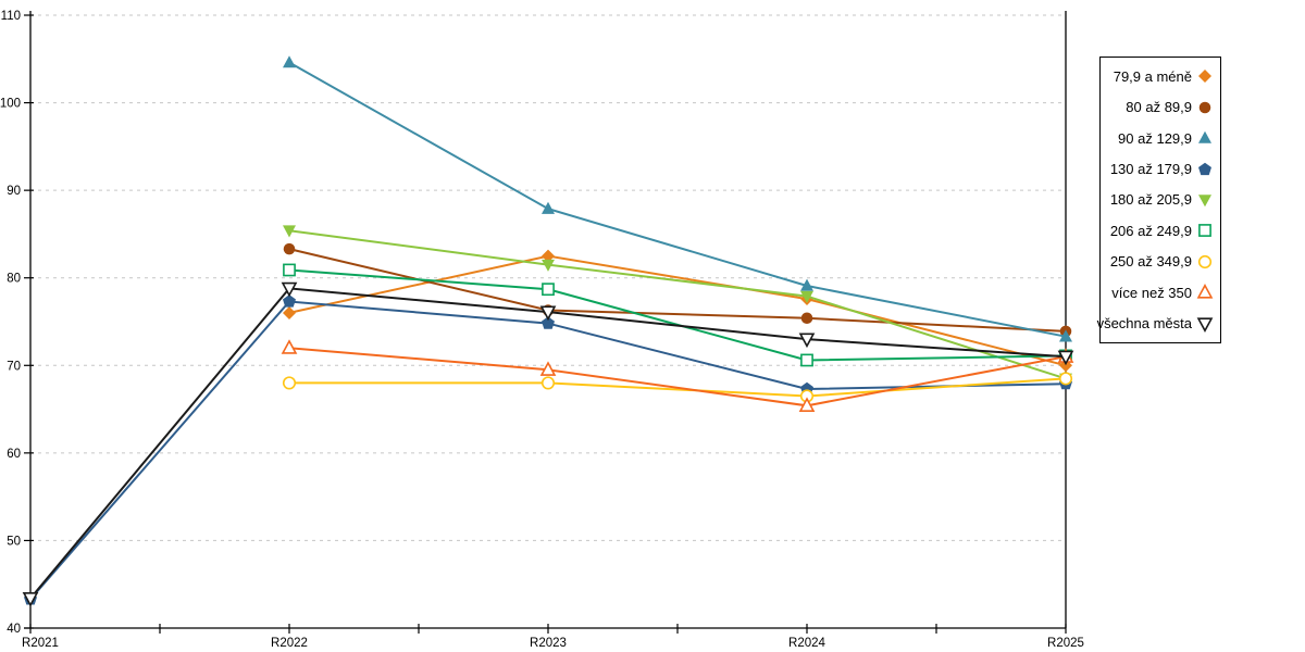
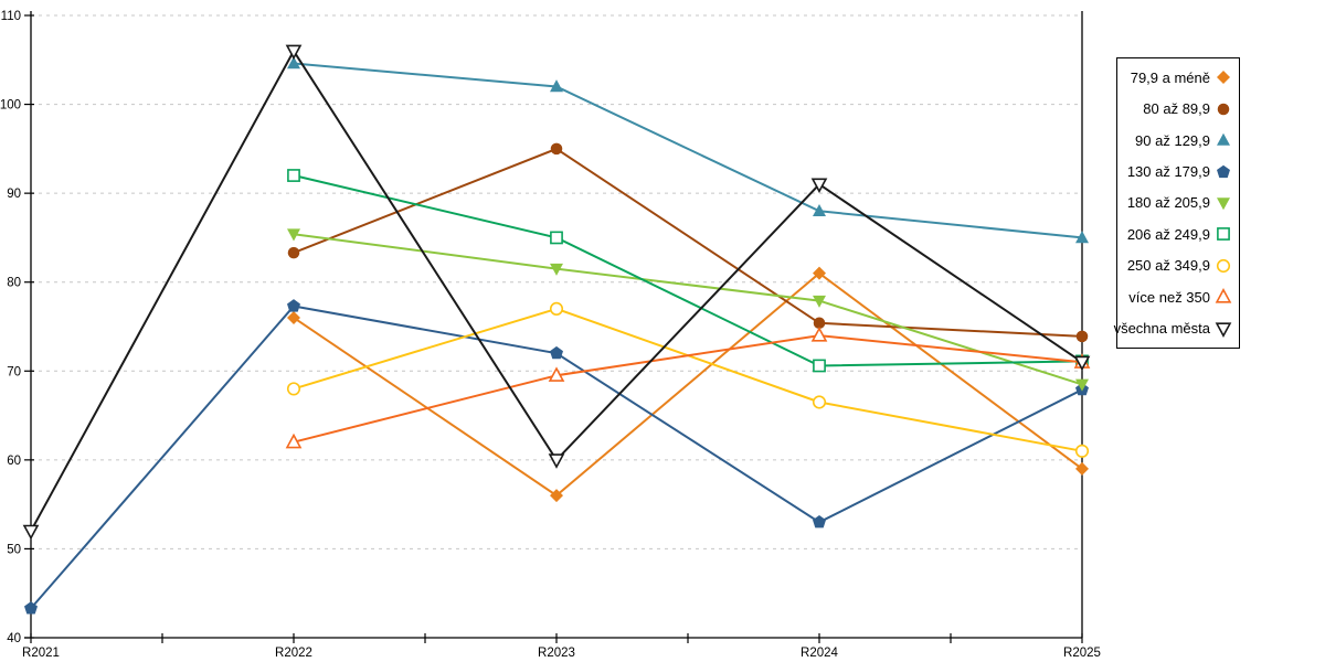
všechna města/R2021: 43 -> 52
206 až 249,9/R2022: 81 -> 92
více než 350/R2022: 72 -> 62
všechna města/R2022: 79 -> 106
79,9 a méně/R2023: 82 -> 56
80 až 89,9/R2023: 76 -> 95
90 až 129,9/R2023: 88 -> 102
130 až 179,9/R2023: 75 -> 72
206 až 249,9/R2023: 79 -> 85
250 až 349,9/R2023: 68 -> 77
všechna města/R2023: 76 -> 60
79,9 a méně/R2024: 78 -> 81
90 až 129,9/R2024: 79 -> 88
130 až 179,9/R2024: 67 -> 53
více než 350/R2024: 65 -> 74
všechna města/R2024: 73 -> 91
79,9 a méně/R2025: 70 -> 59
90 až 129,9/R2025: 73 -> 85
250 až 349,9/R2025: 68 -> 61
